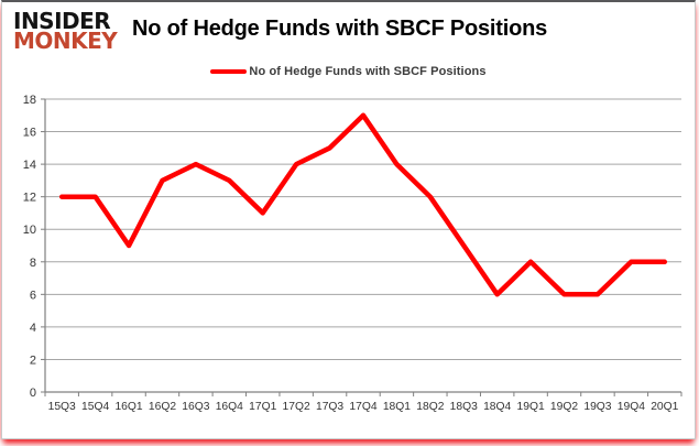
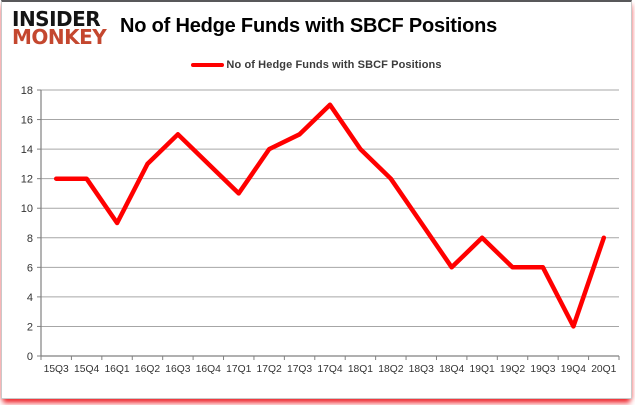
16Q3: 14 -> 15
19Q4: 8 -> 2
